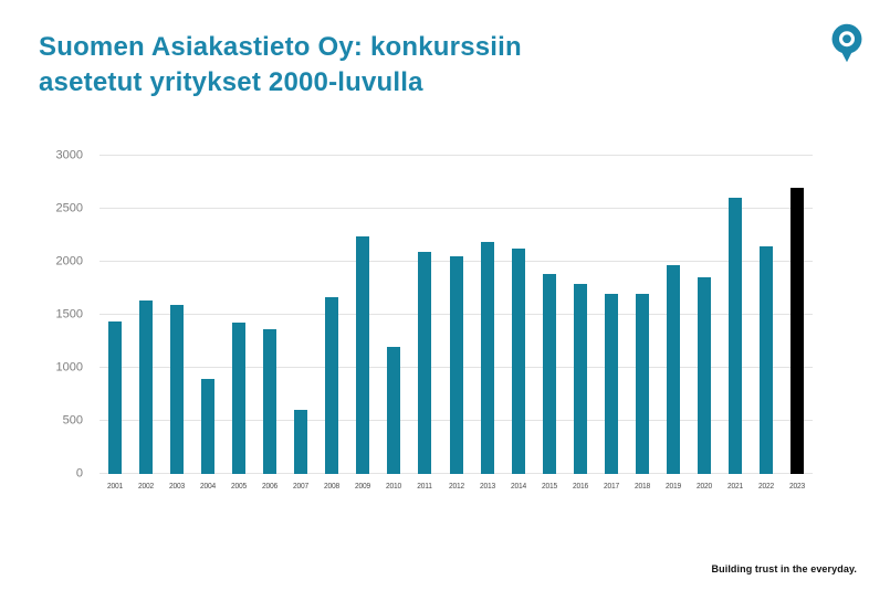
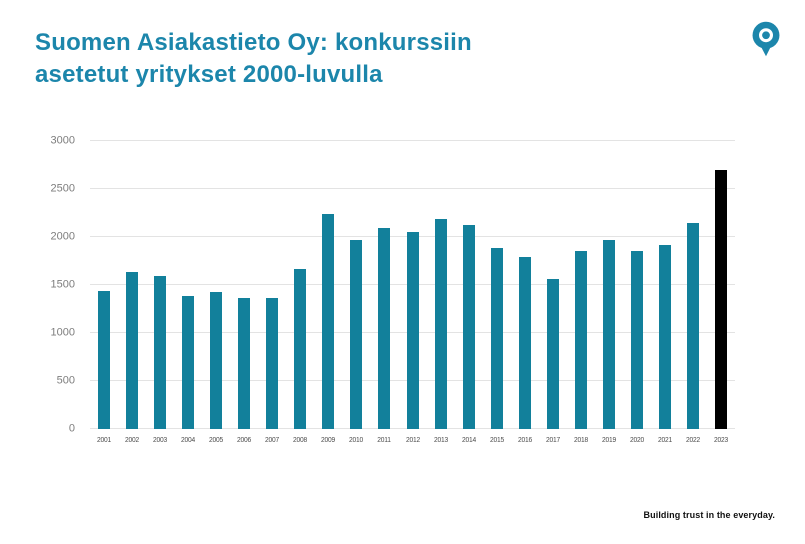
2004: 900 -> 1400
2007: 600 -> 1400
2010: 1200 -> 2000
2017: 1700 -> 1600
2018: 1700 -> 1800
2021: 2600 -> 1900
